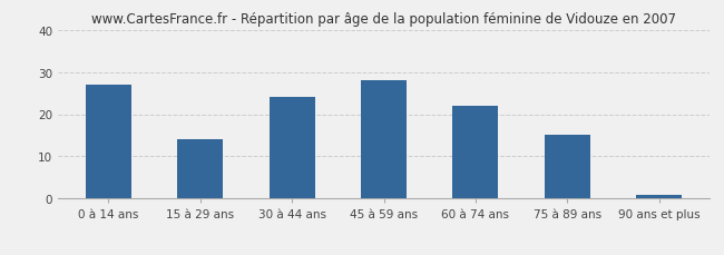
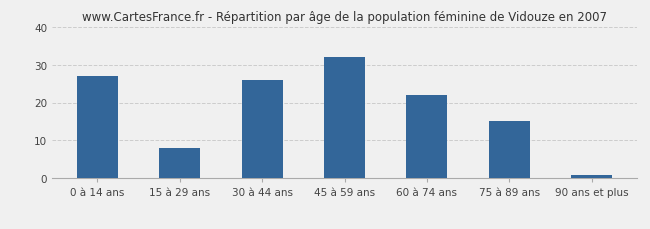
15 à 29 ans: 14 -> 8
30 à 44 ans: 24 -> 26
45 à 59 ans: 28 -> 32
